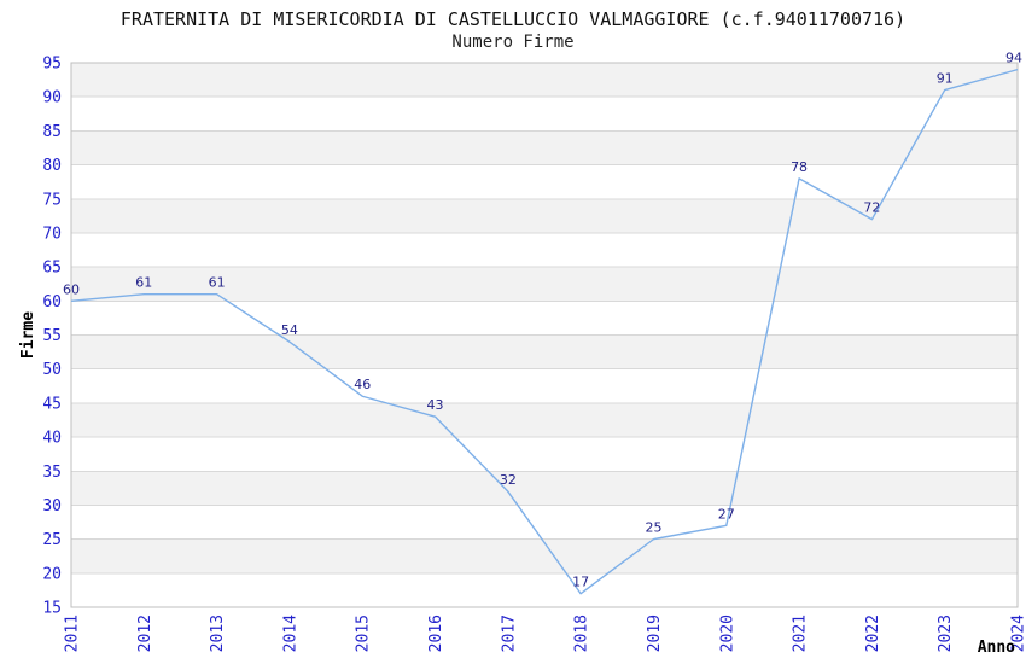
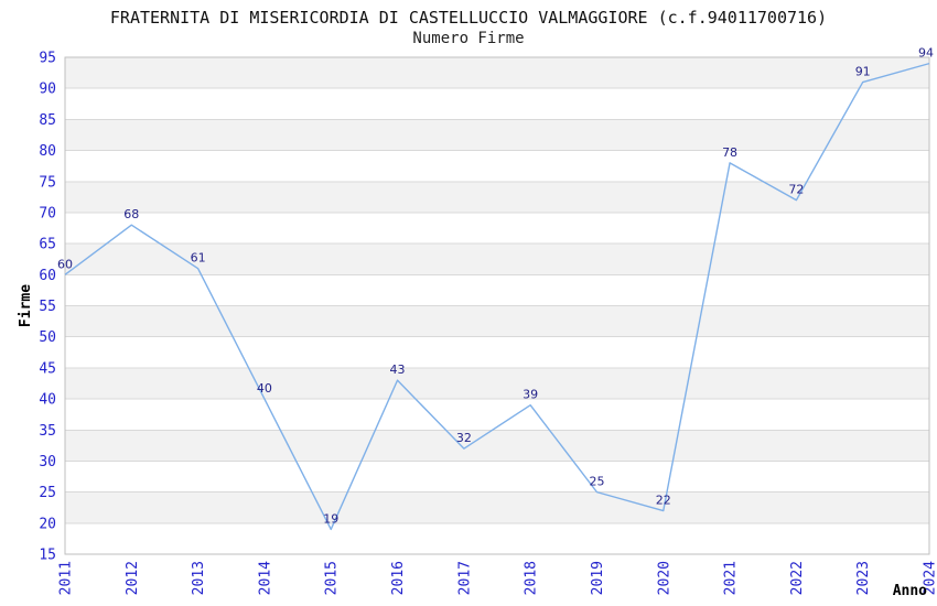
2012: 61 -> 68
2014: 54 -> 40
2015: 46 -> 19
2018: 17 -> 39
2020: 27 -> 22
